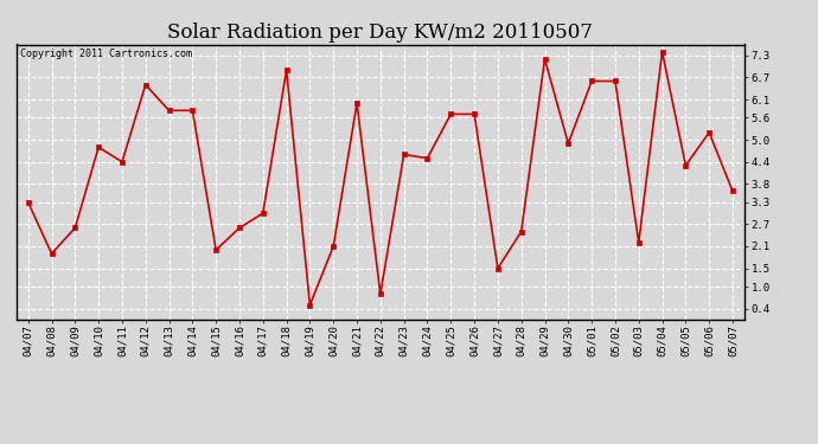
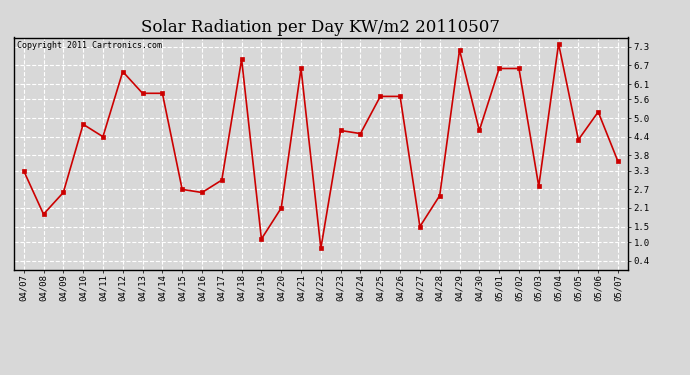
04/15: 2.0 -> 2.7
04/19: 0.5 -> 1.1
04/21: 6.0 -> 6.6
04/30: 4.9 -> 4.6
05/03: 2.2 -> 2.8
